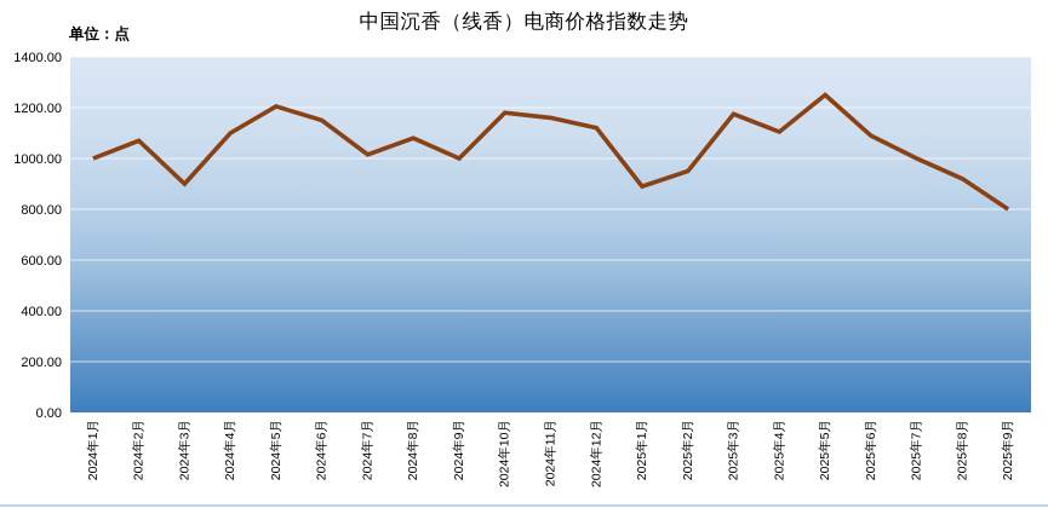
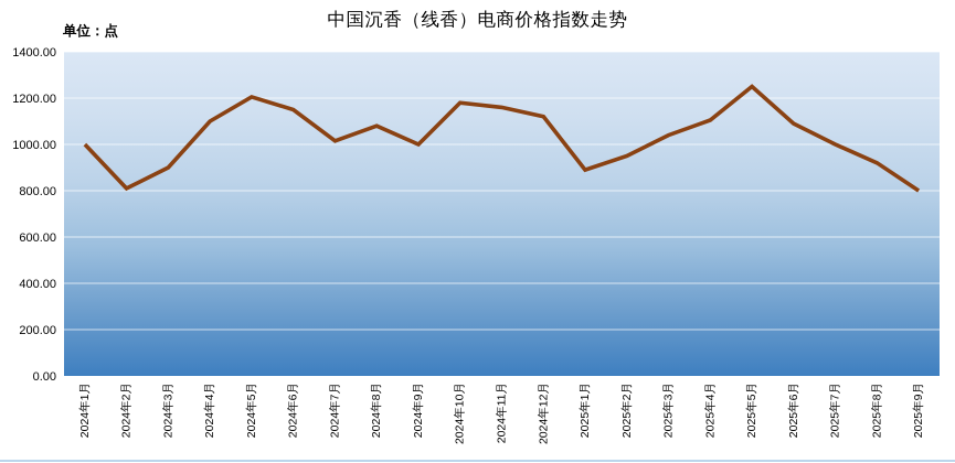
2024年2月: 1070 -> 810
2025年3月: 1180 -> 1040
